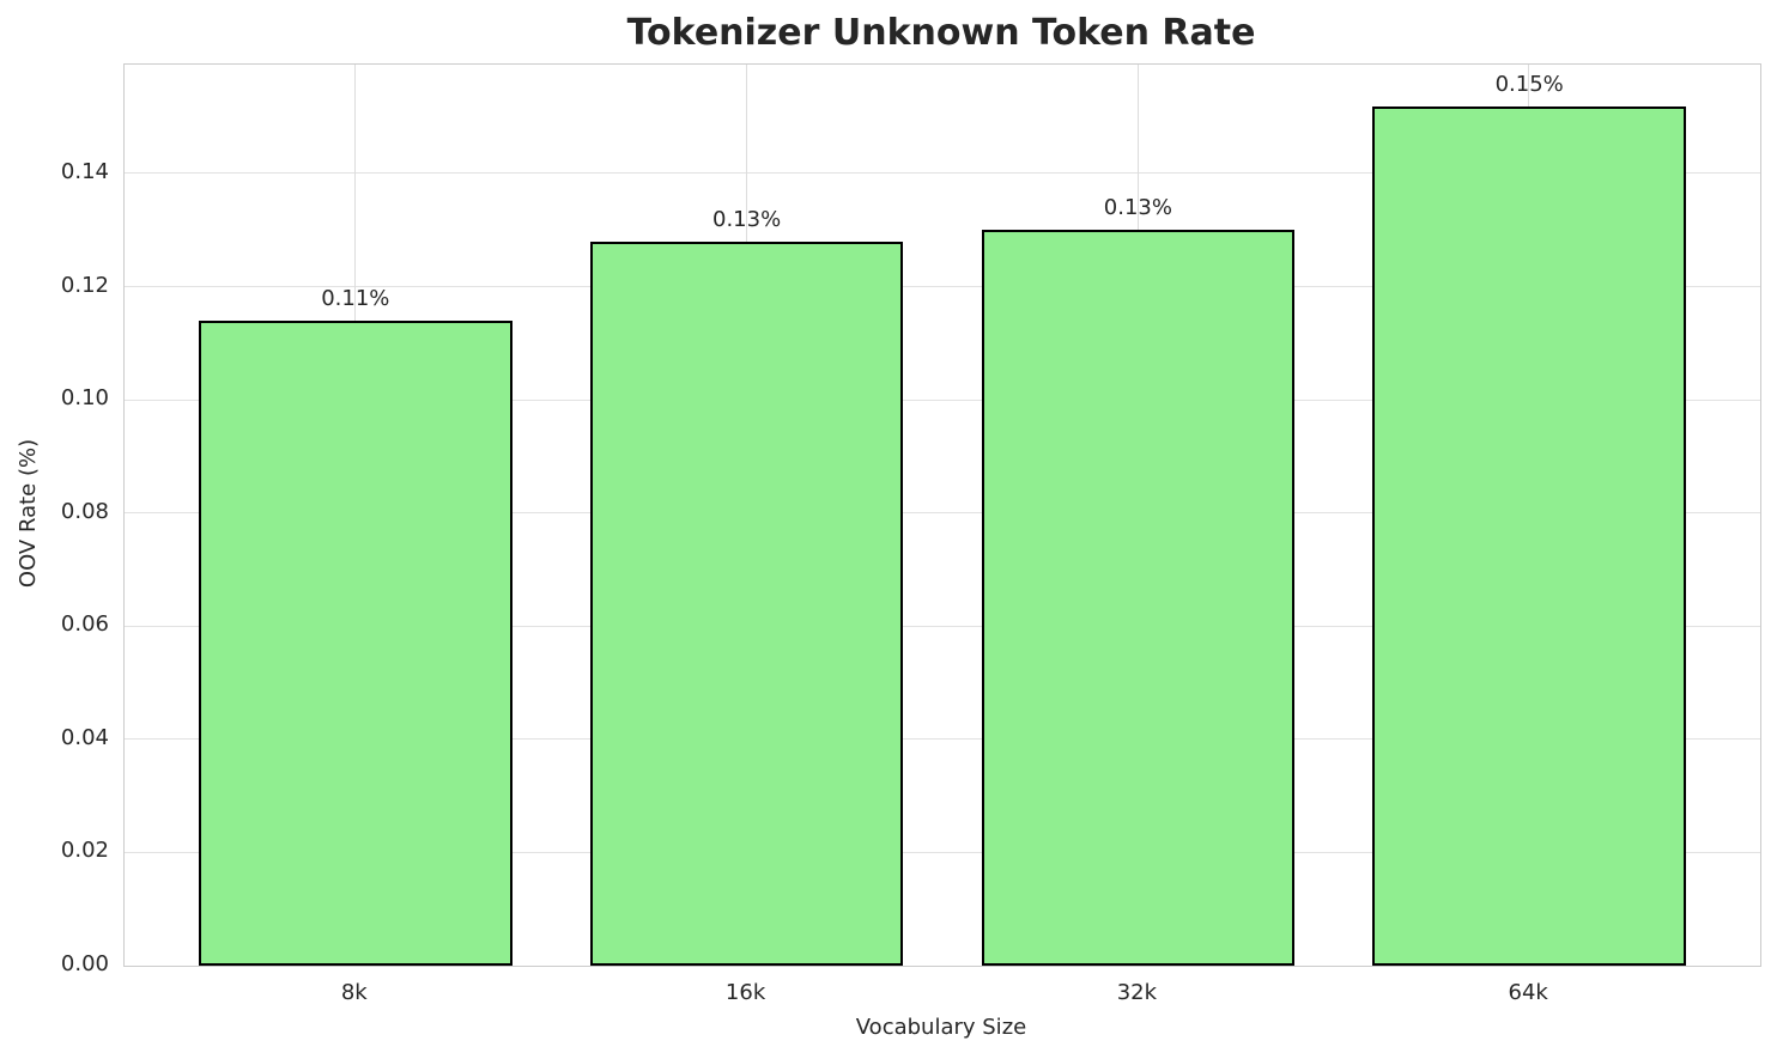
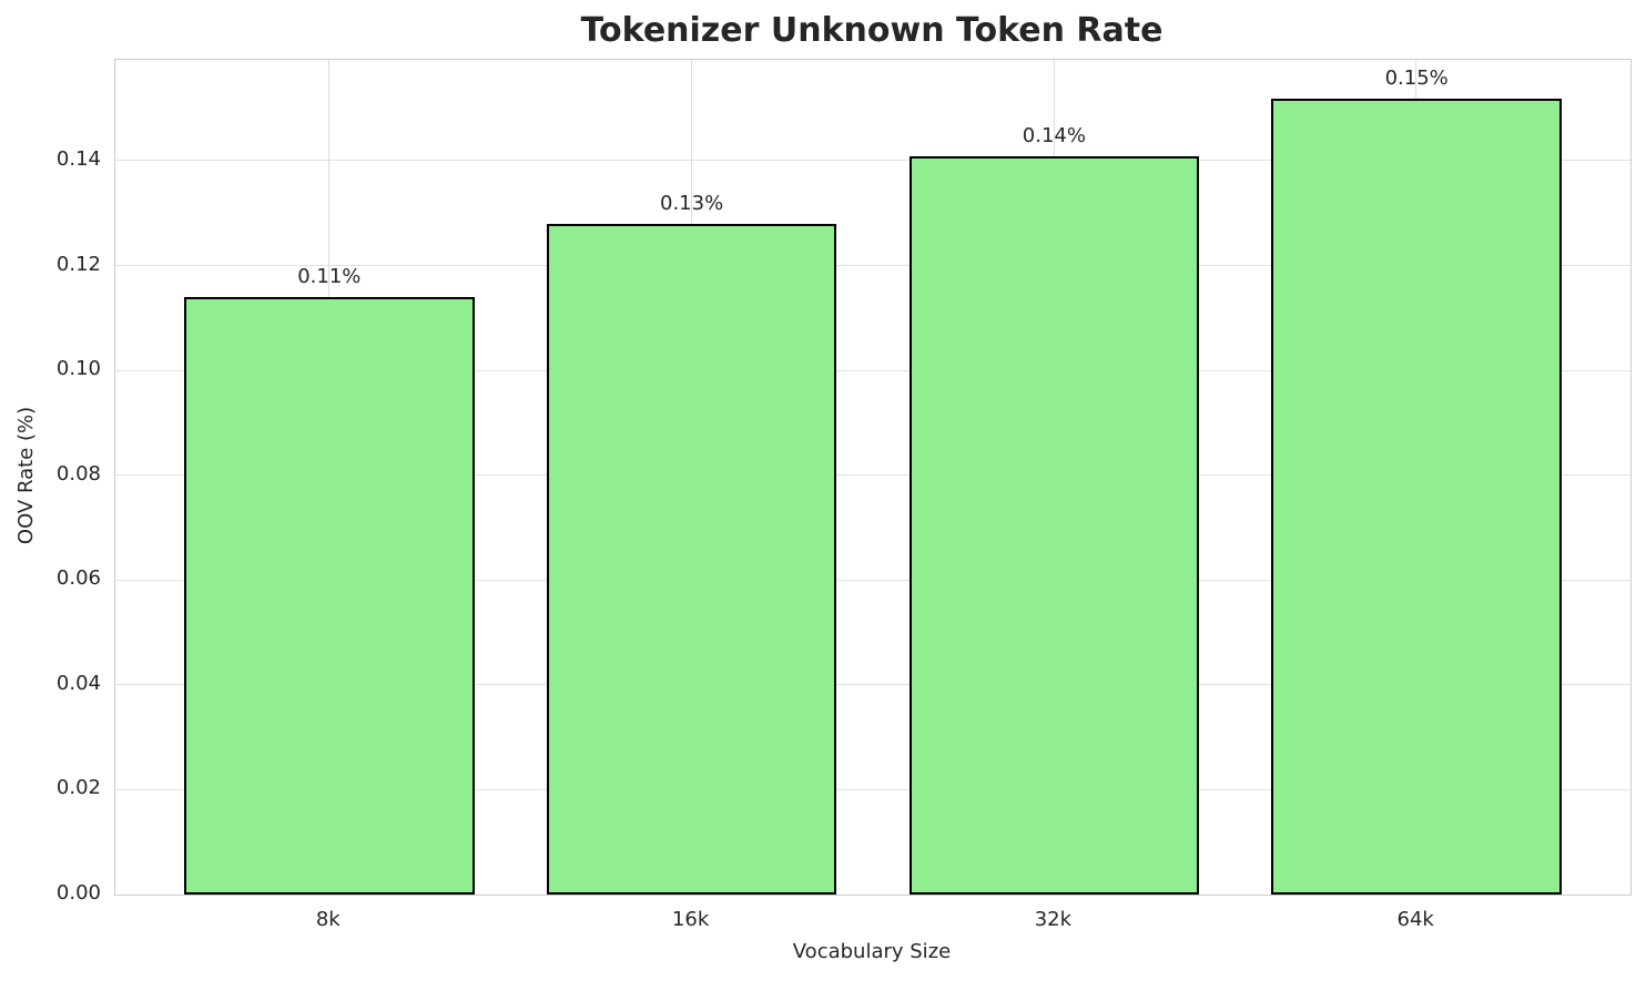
32k: 0.13% -> 0.14%
